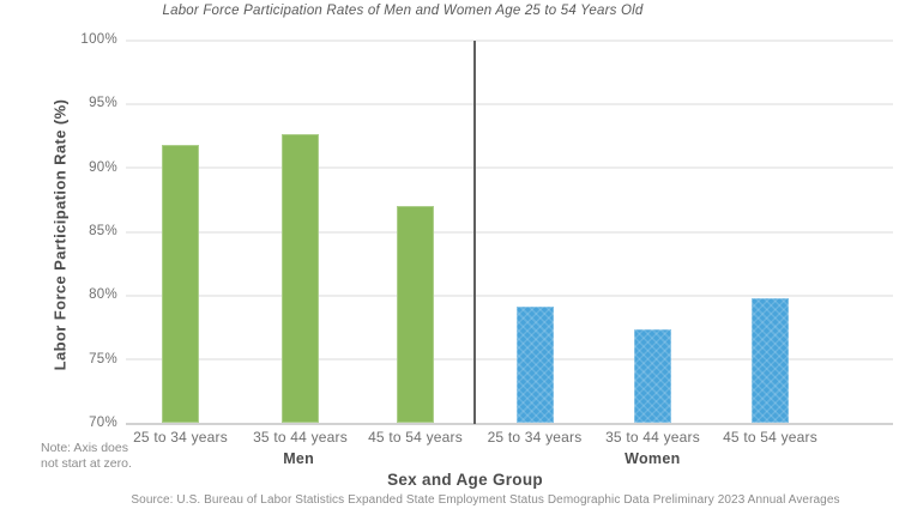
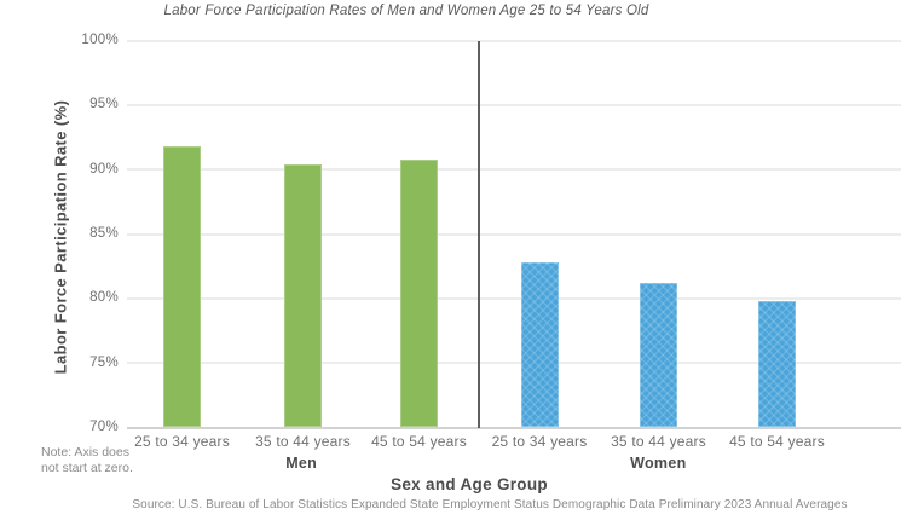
Women/25 to 34 years: 79.1% -> 82.8%
Men/35 to 44 years: 92.6% -> 90.4%
Women/35 to 44 years: 77.4% -> 81.2%
Men/45 to 54 years: 87.0% -> 90.8%
